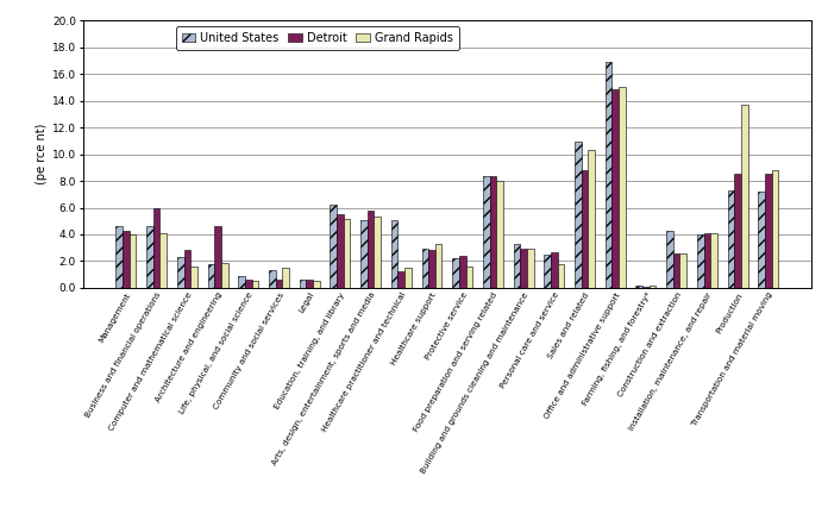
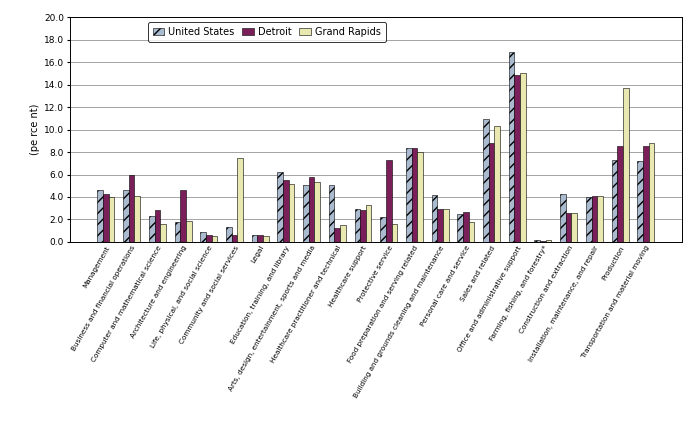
Grand Rapids/Community and social services: 1.5 -> 7.5
Detroit/Protective service: 2.4 -> 7.3
United States/Building and grounds cleaning and maintenance: 3.3 -> 4.2
